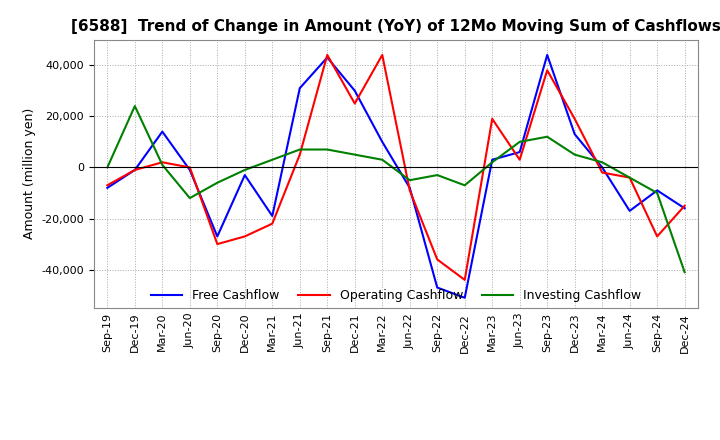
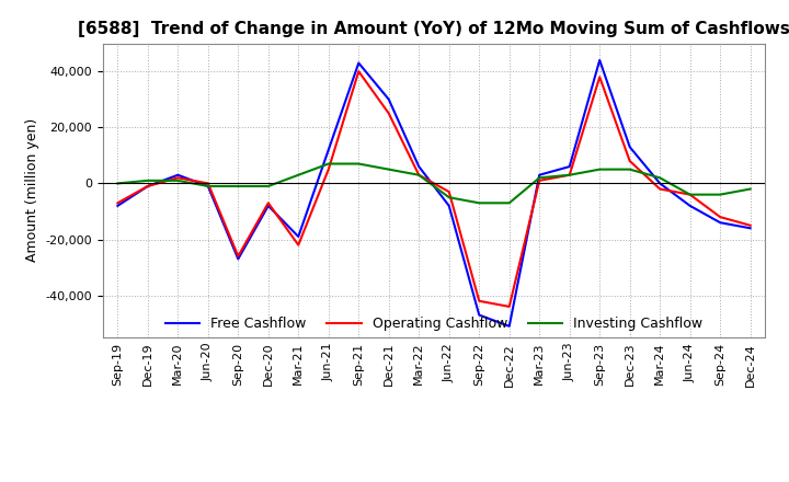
Investing Cashflow/Dec-19: 24,000 -> 1,000
Free Cashflow/Mar-20: 14,000 -> 3,000
Investing Cashflow/Jun-20: -12,000 -> -1,000
Operating Cashflow/Sep-20: -30,000 -> -26,000
Investing Cashflow/Sep-20: -6,000 -> -1,000
Operating Cashflow/Dec-20: -27,000 -> -7,000
Free Cashflow/Dec-20: -3,000 -> -8,000
Free Cashflow/Jun-21: 31,000 -> 12,000
Operating Cashflow/Sep-21: 44,000 -> 40,000
Operating Cashflow/Mar-22: 44,000 -> 3,000
Free Cashflow/Mar-22: 10,000 -> 6,000
Operating Cashflow/Jun-22: -9,000 -> -3,000
Operating Cashflow/Sep-22: -36,000 -> -42,000
Investing Cashflow/Sep-22: -3,000 -> -7,000
Operating Cashflow/Mar-23: 19,000 -> 1,000
Investing Cashflow/Jun-23: 10,000 -> 3,000
Investing Cashflow/Sep-23: 12,000 -> 5,000
Operating Cashflow/Dec-23: 19,000 -> 8,000
Free Cashflow/Jun-24: -17,000 -> -8,000
Operating Cashflow/Sep-24: -27,000 -> -12,000
Investing Cashflow/Sep-24: -10,000 -> -4,000
Free Cashflow/Sep-24: -9,000 -> -14,000
Investing Cashflow/Dec-24: -41,000 -> -2,000
